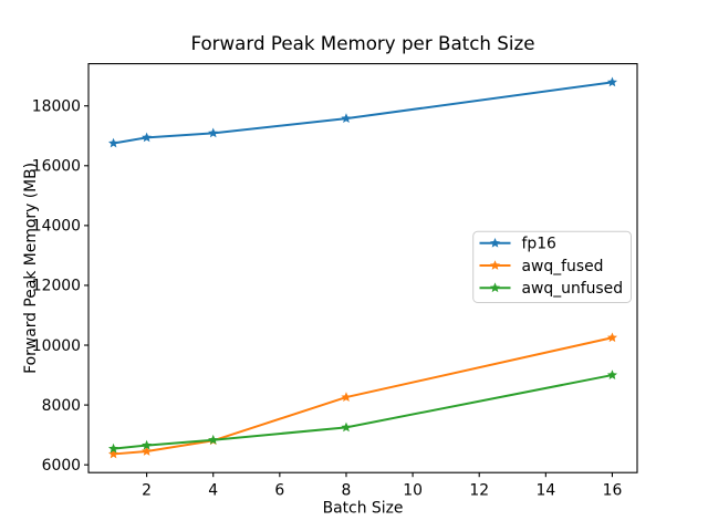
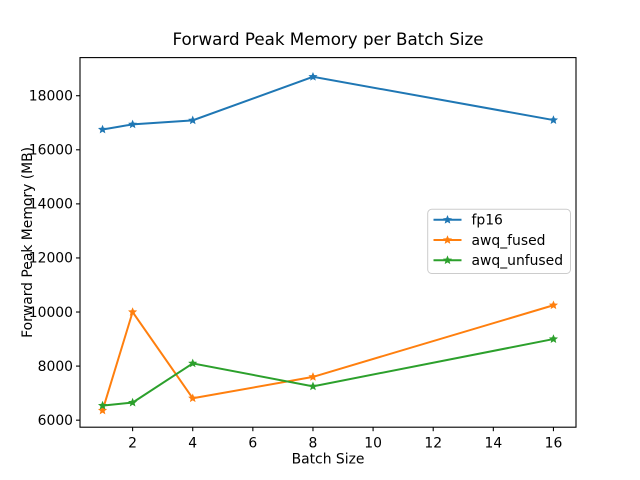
awq_fused/2: 6400 -> 10000
awq_unfused/4: 6800 -> 8100
fp16/8: 17600 -> 18700
awq_fused/8: 8300 -> 7600
fp16/16: 18800 -> 17100
